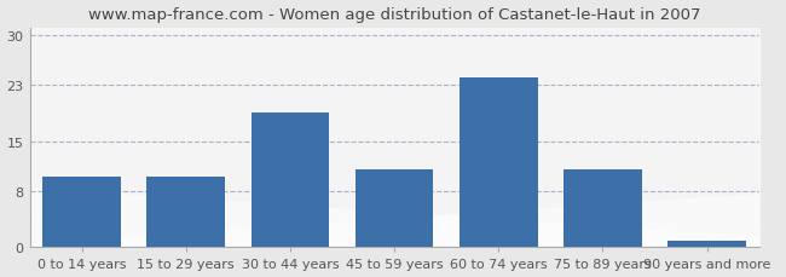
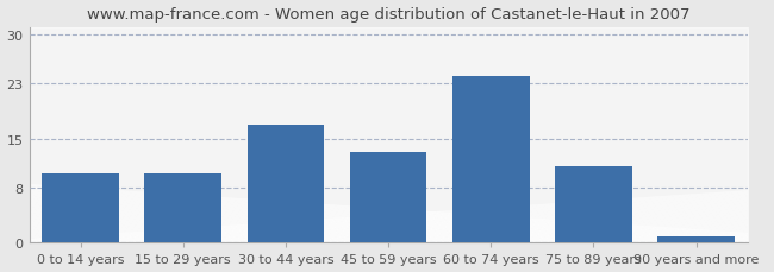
30 to 44 years: 19 -> 17
45 to 59 years: 11 -> 13
